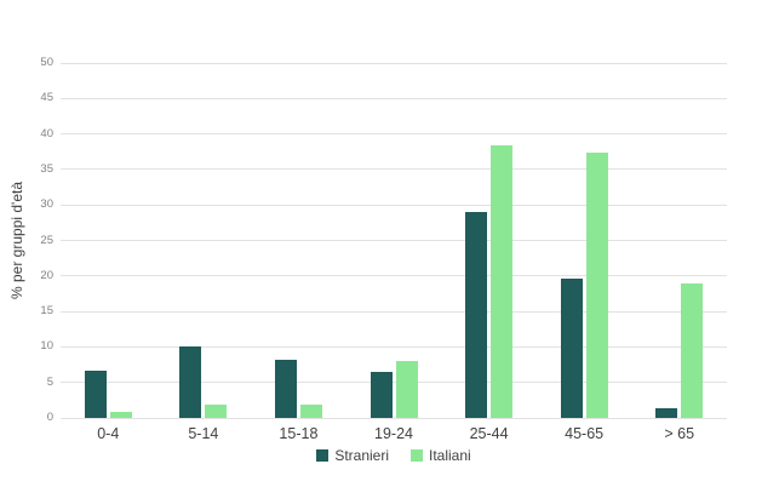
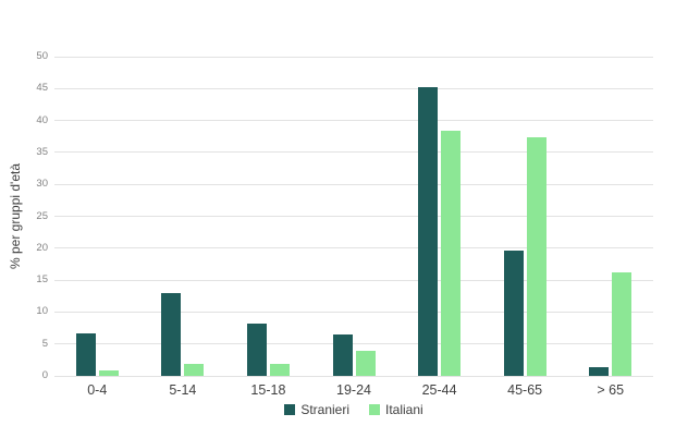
Stranieri/5-14: 10 -> 13
Italiani/19-24: 8 -> 4
Stranieri/25-44: 29 -> 45
Italiani/> 65: 19 -> 16
